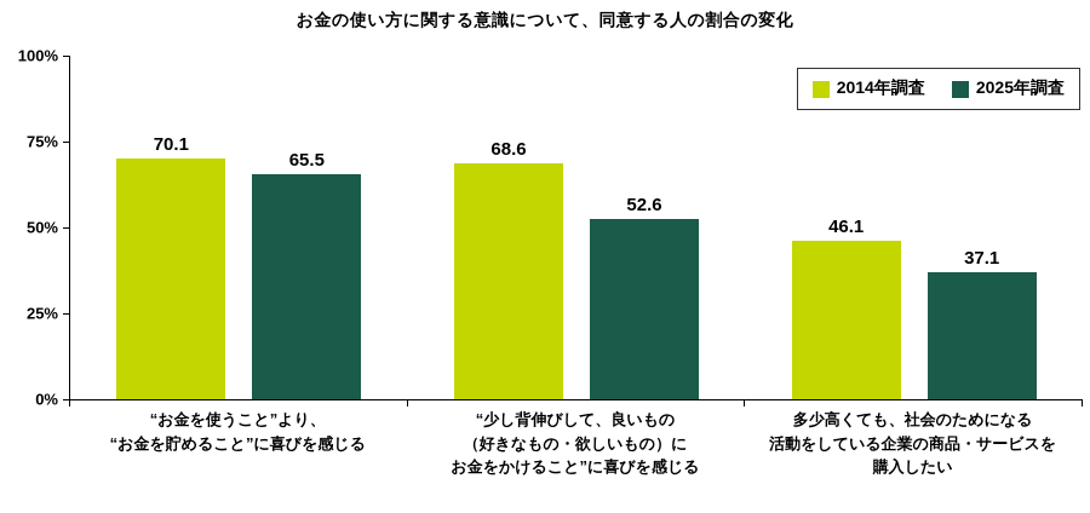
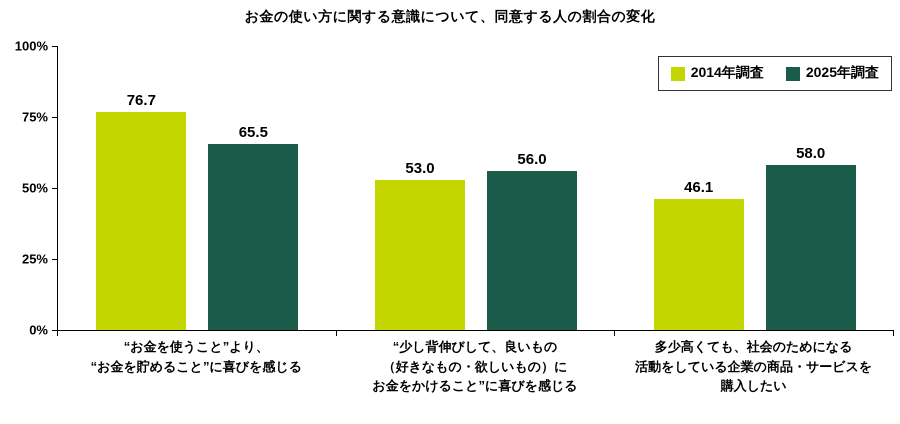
2014年調査/“お金を使うこと”より、“お金を貯めること”に喜びを感じる: 70.1 -> 76.7
2014年調査/“少し背伸びして、良いもの（好きなもの・欲しいもの）にお金をかけること”に喜びを感じる: 68.6 -> 53.0
2025年調査/“少し背伸びして、良いもの（好きなもの・欲しいもの）にお金をかけること”に喜びを感じる: 52.6 -> 56.0
2025年調査/多少高くても、社会のためになる活動をしている企業の商品・サービスを購入したい: 37.1 -> 58.0
